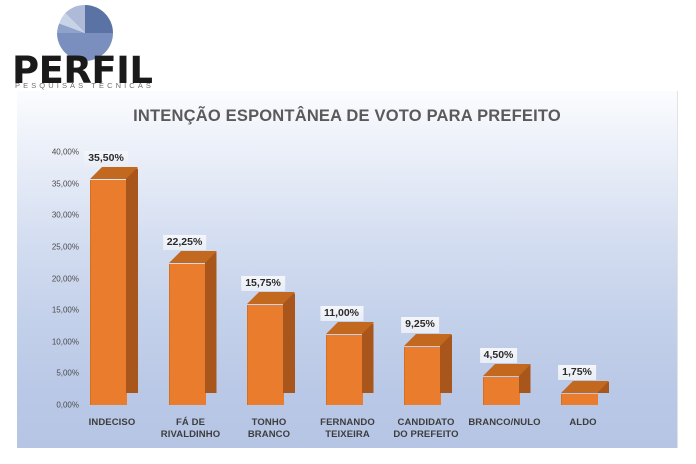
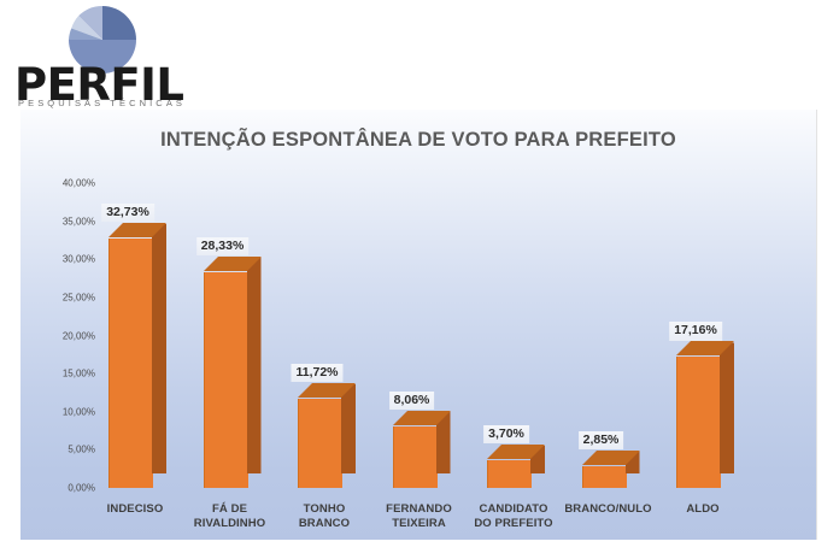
INDECISO: 35,50% -> 32,73%
FÁ DE RIVALDINHO: 22,25% -> 28,33%
TONHO BRANCO: 15,75% -> 11,72%
FERNANDO TEIXEIRA: 11,00% -> 8,06%
CANDIDATO DO PREFEITO: 9,25% -> 3,70%
BRANCO/NULO: 4,50% -> 2,85%
ALDO: 1,75% -> 17,16%
